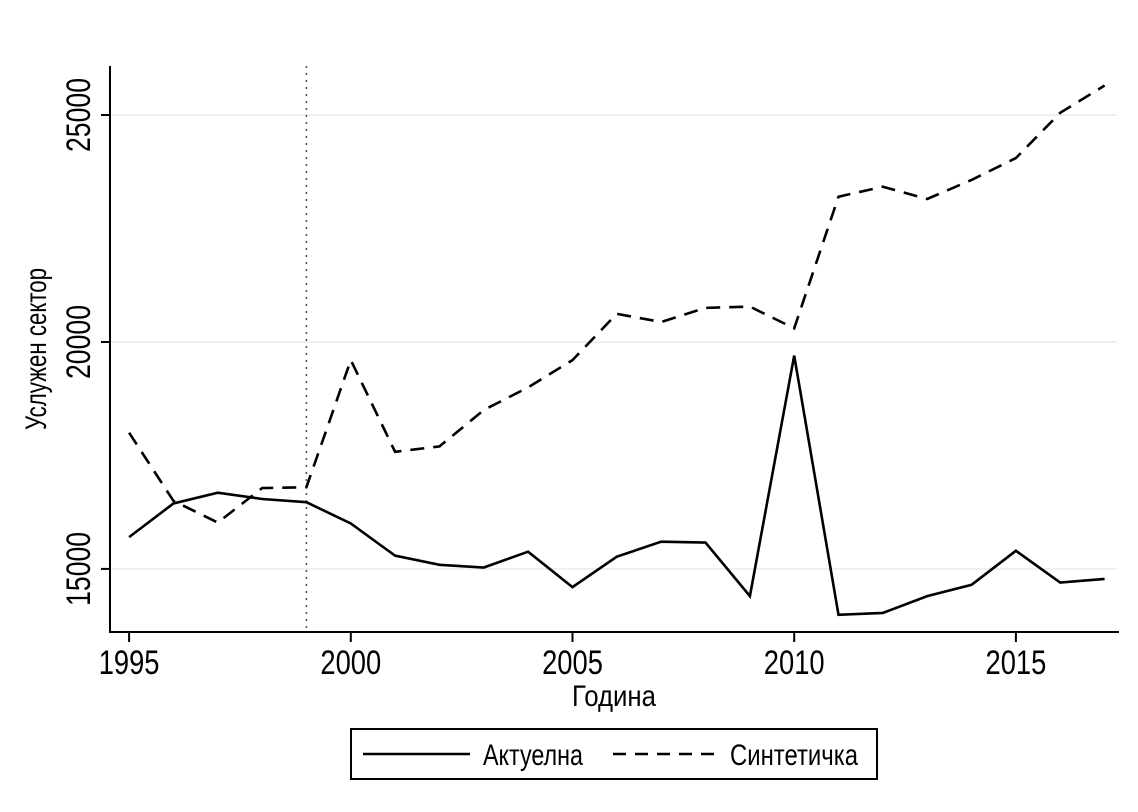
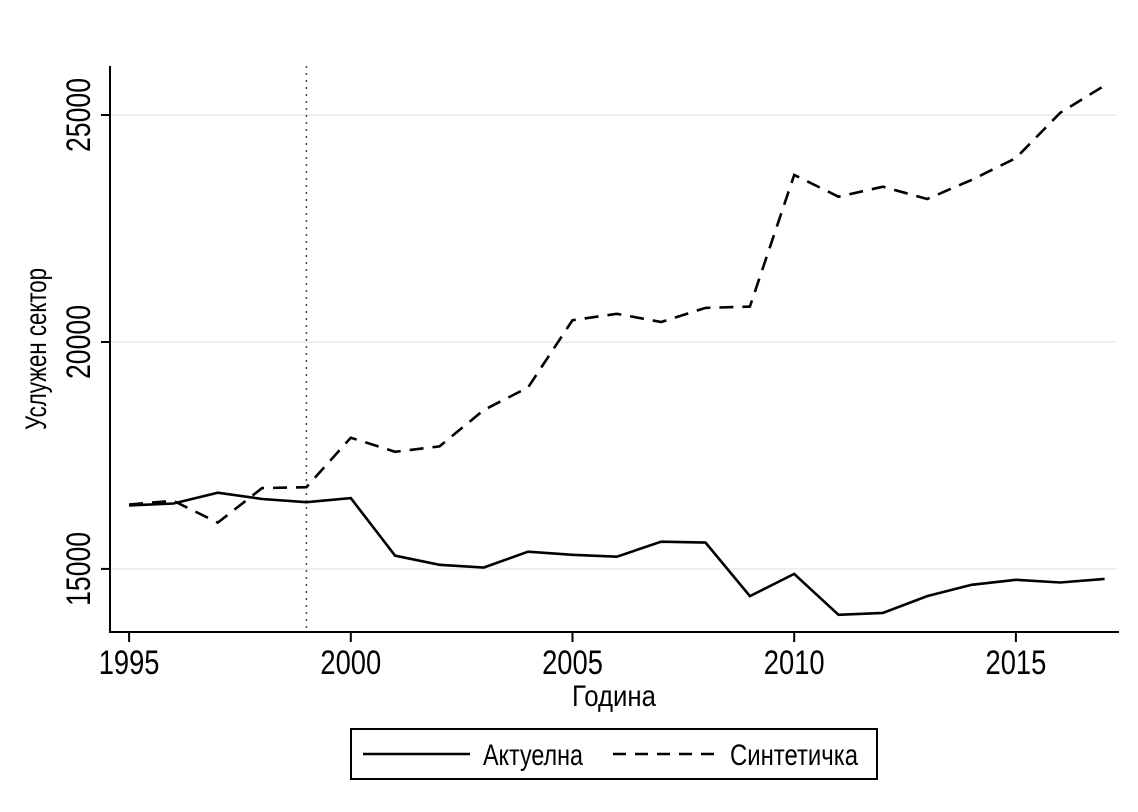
Актуелна/1995: 15700 -> 16400
Синтетичка/1995: 18000 -> 16400
Актуелна/2000: 16000 -> 16600
Синтетичка/2000: 19600 -> 17900
Актуелна/2005: 14600 -> 15300
Синтетичка/2005: 19600 -> 20500
Актуелна/2010: 19700 -> 14900
Синтетичка/2010: 20300 -> 23700
Актуелна/2015: 15400 -> 14800
